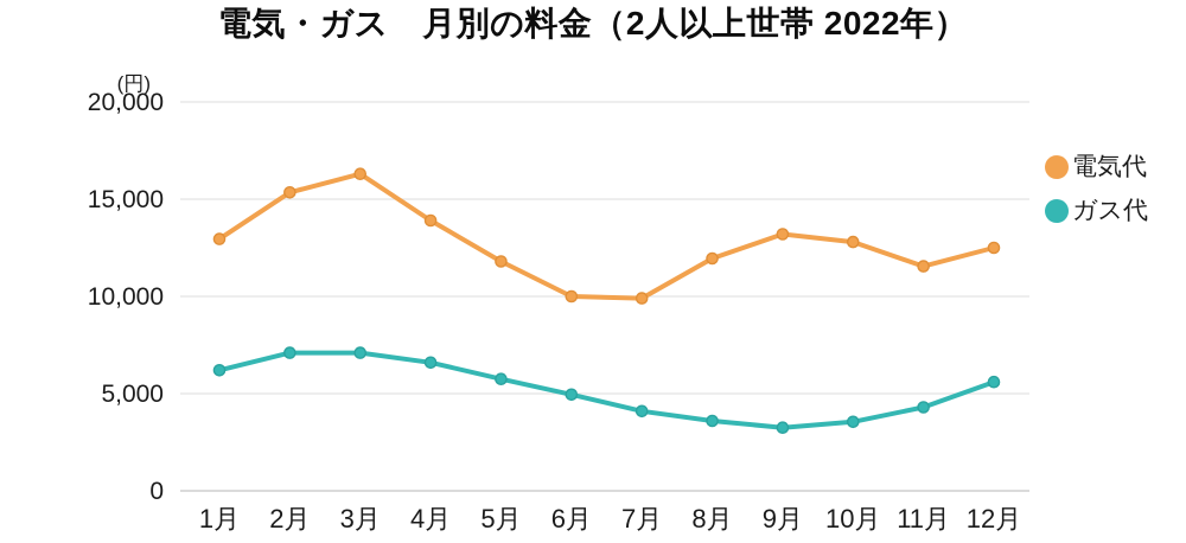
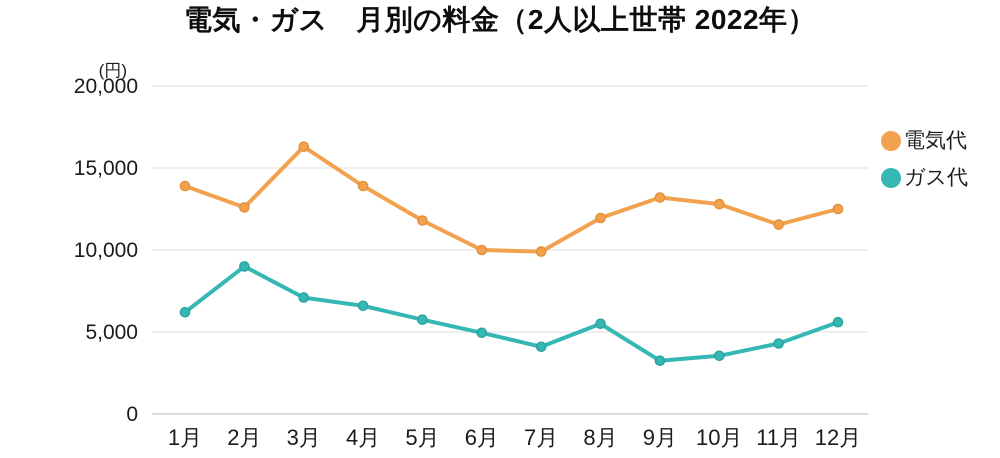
電気代/1月: 13000 -> 13900
電気代/2月: 15400 -> 12600
ガス代/2月: 7100 -> 9000
ガス代/8月: 3600 -> 5500
